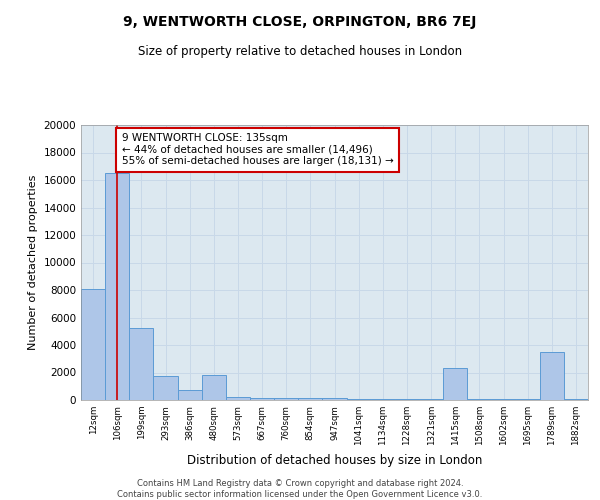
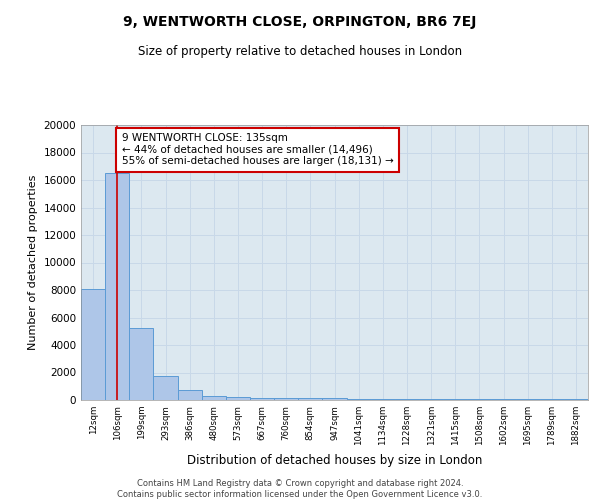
480sqm: 1800 -> 300
1415sqm: 2300 -> 100
1789sqm: 3500 -> 0
